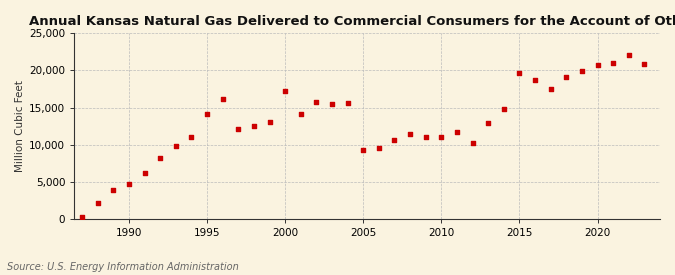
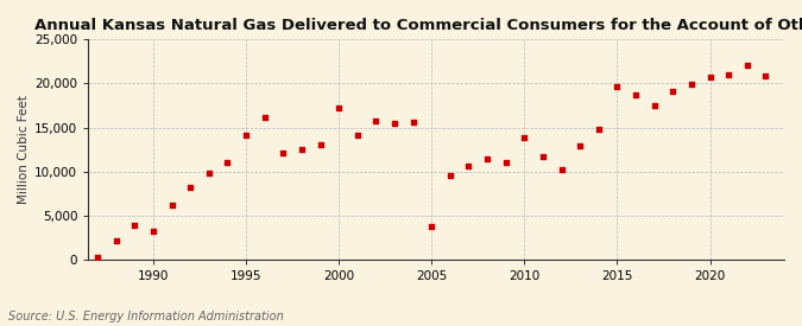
1990: 4,700 -> 3,200
2005: 9,300 -> 3,800
2010: 11,100 -> 13,800
